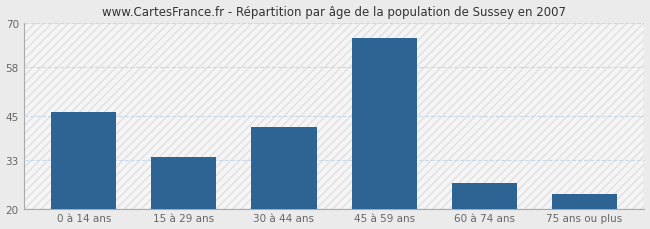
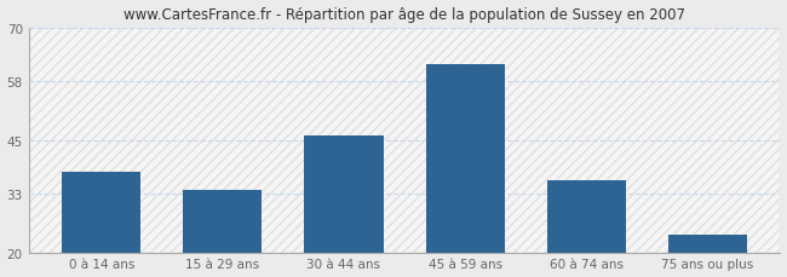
0 à 14 ans: 46 -> 38
30 à 44 ans: 42 -> 46
45 à 59 ans: 66 -> 62
60 à 74 ans: 27 -> 36
